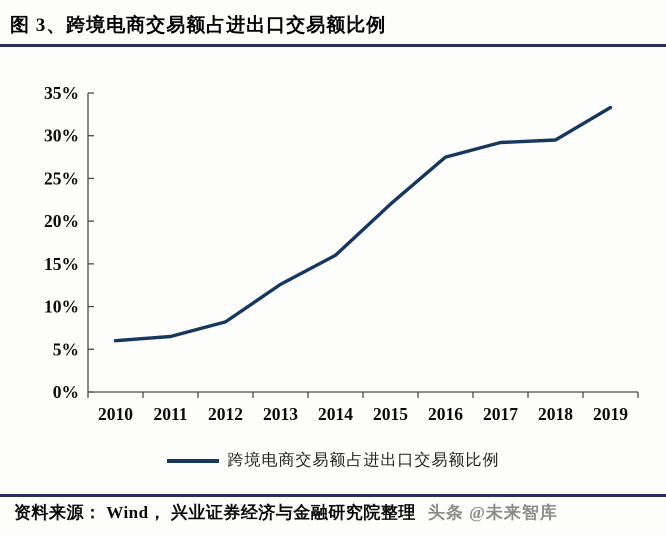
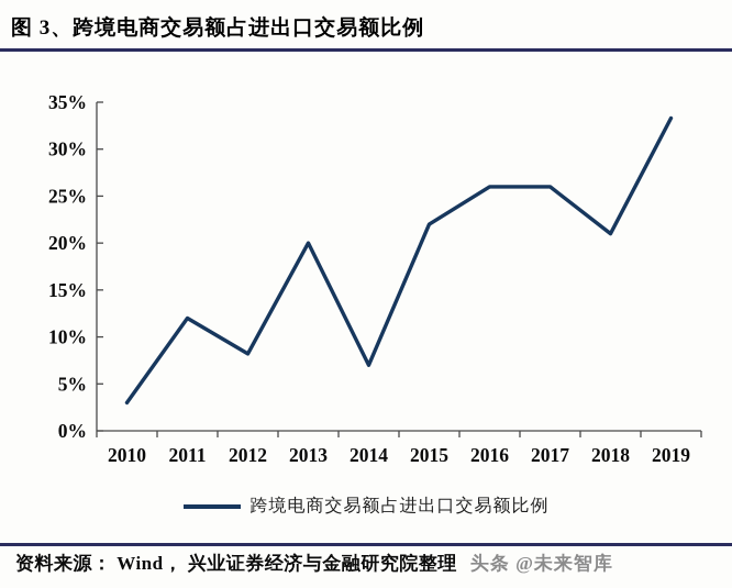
2010: 6% -> 3%
2011: 6% -> 12%
2013: 13% -> 20%
2014: 16% -> 7%
2016: 28% -> 26%
2017: 29% -> 26%
2018: 30% -> 21%
